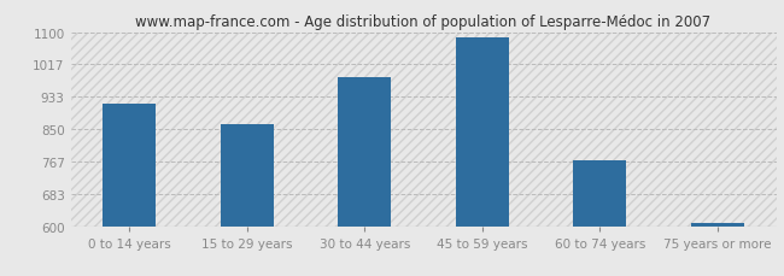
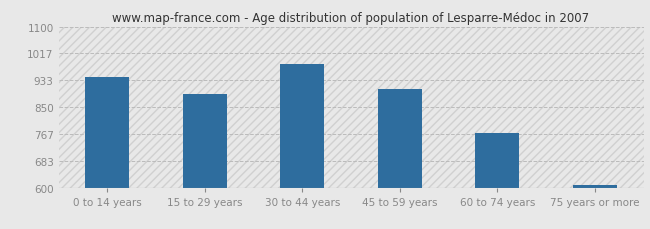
0 to 14 years: 916 -> 945
15 to 29 years: 862 -> 890
45 to 59 years: 1085 -> 905
